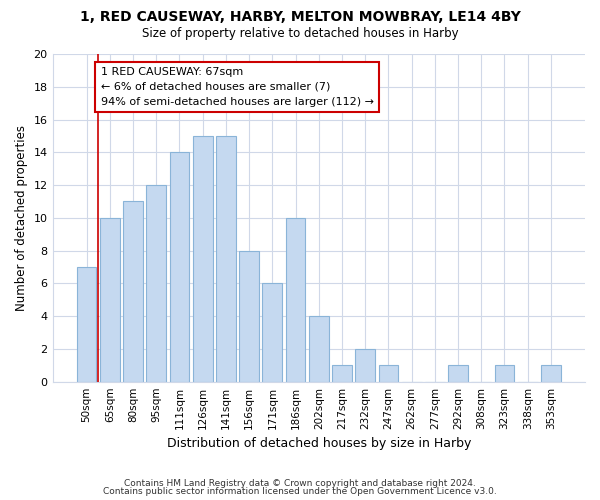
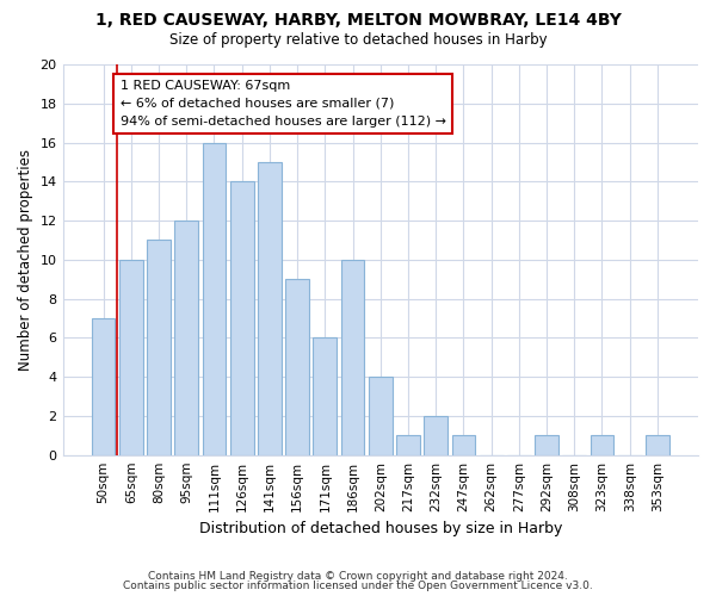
111sqm: 14 -> 16
126sqm: 15 -> 14
156sqm: 8 -> 9
